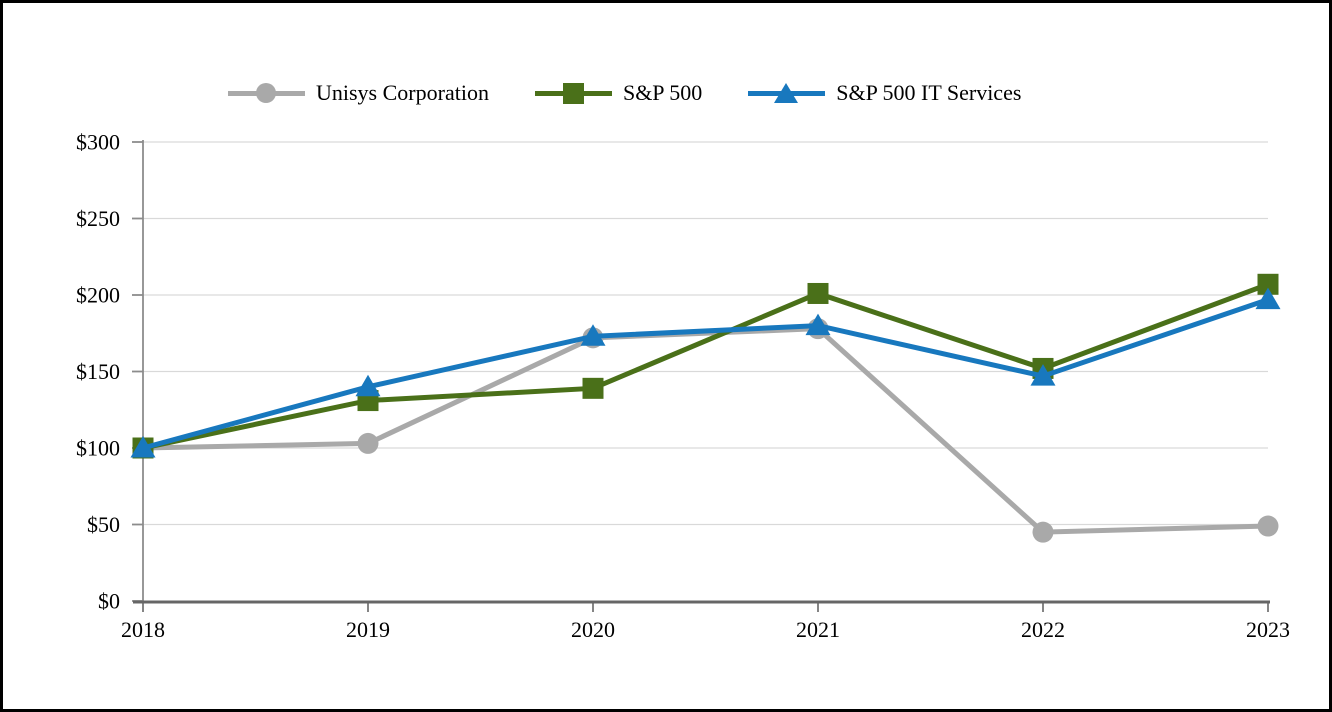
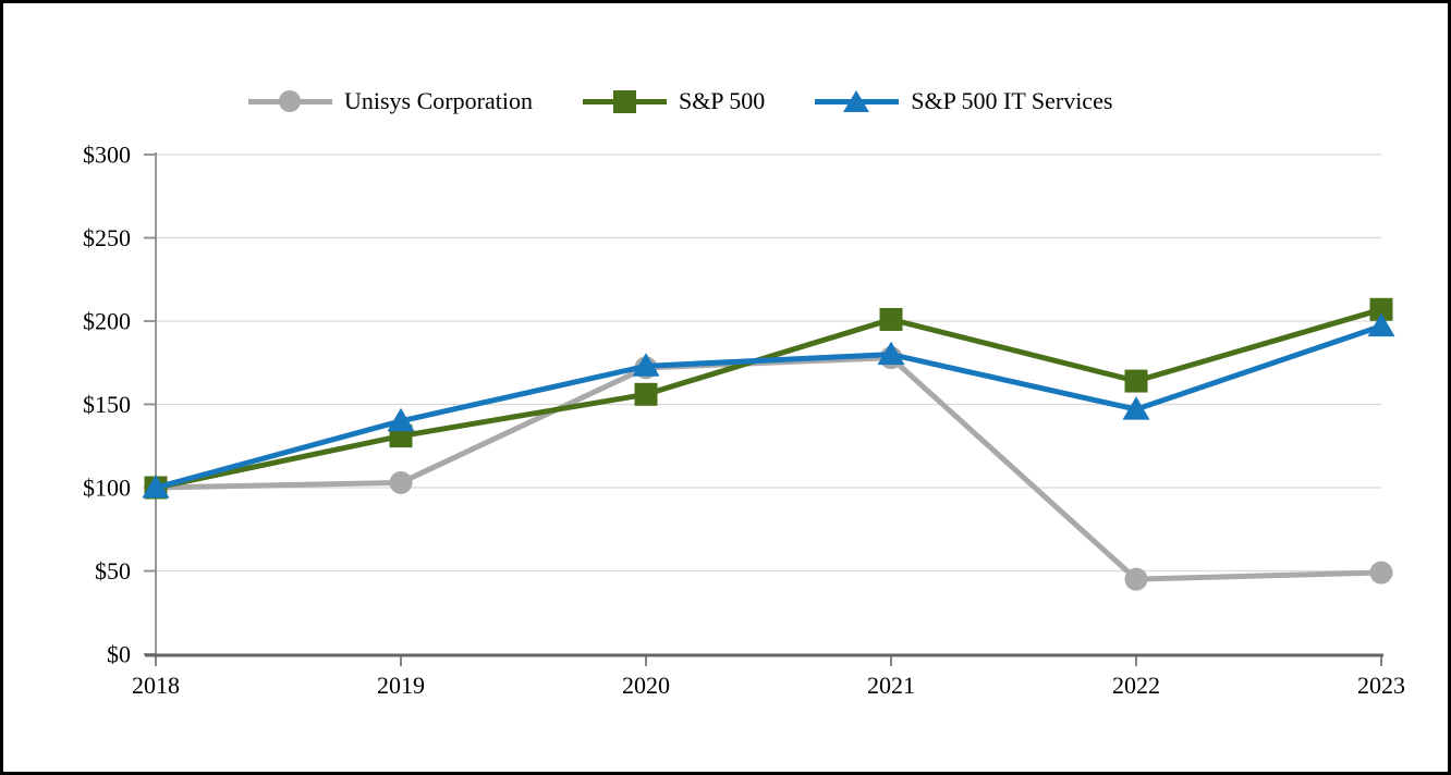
S&P 500/2020: $139 -> $156
S&P 500/2022: $152 -> $164
